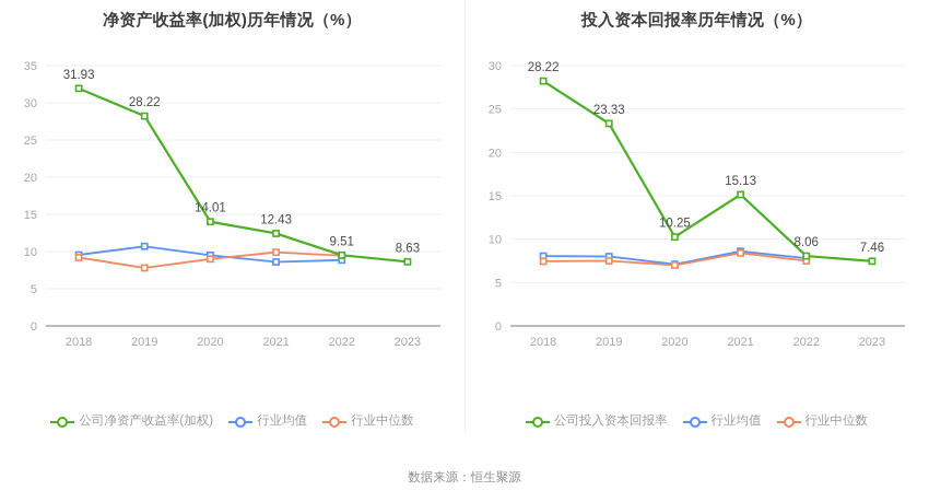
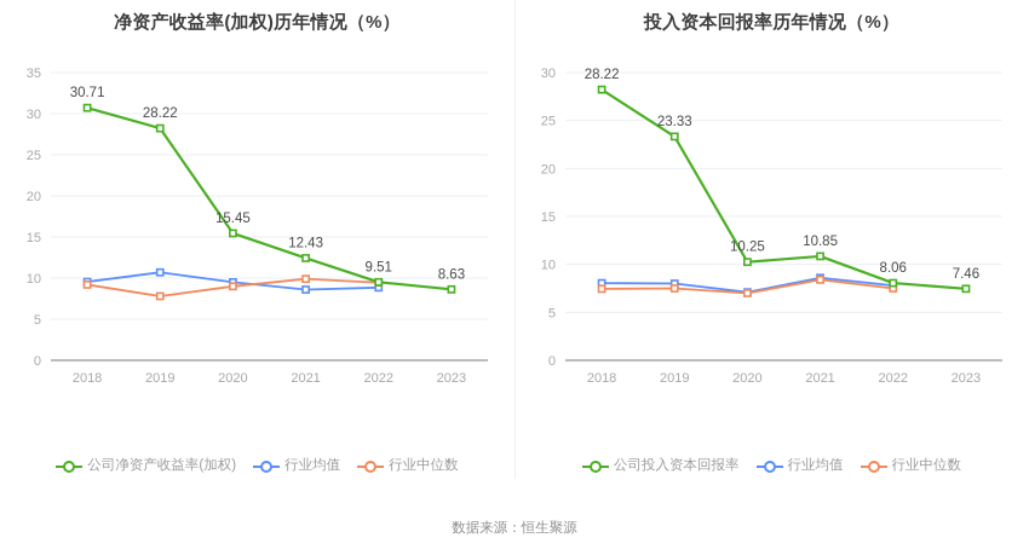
净资产收益率(加权)历年情况（%）/公司净资产收益率(加权)/2018: 31.93 -> 30.71
净资产收益率(加权)历年情况（%）/公司净资产收益率(加权)/2020: 14.01 -> 15.45
投入资本回报率历年情况（%）/公司投入资本回报率/2021: 15.13 -> 10.85
